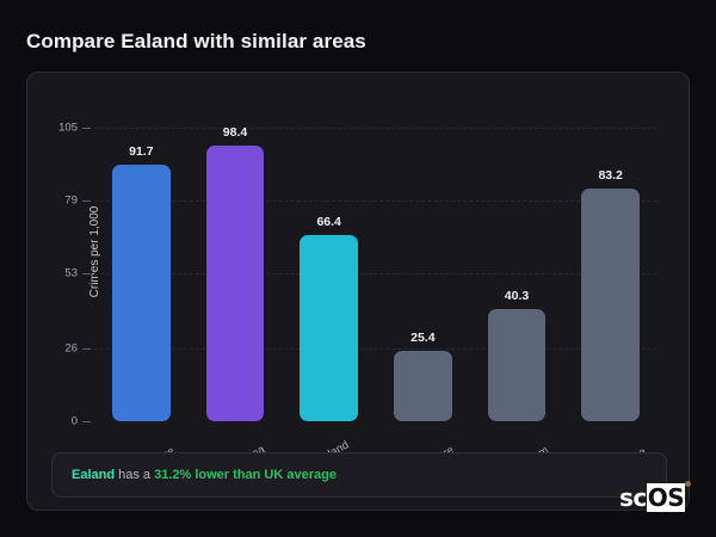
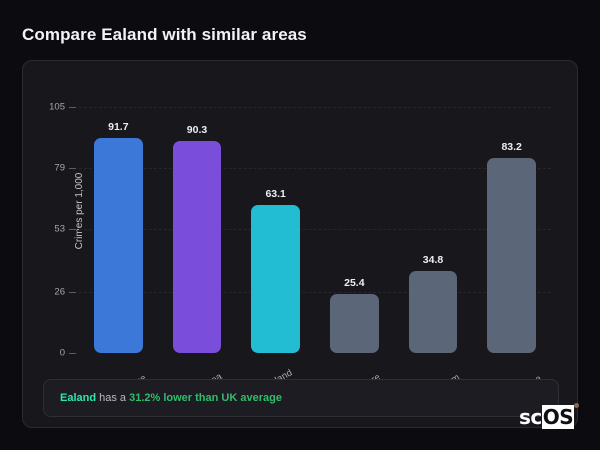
Local Area: 98.4 -> 90.3
Ealand: 66.4 -> 63.1
Hevingham: 40.3 -> 34.8
